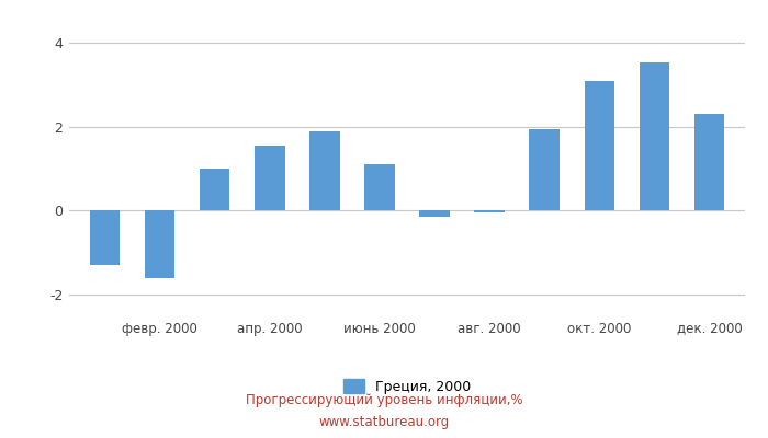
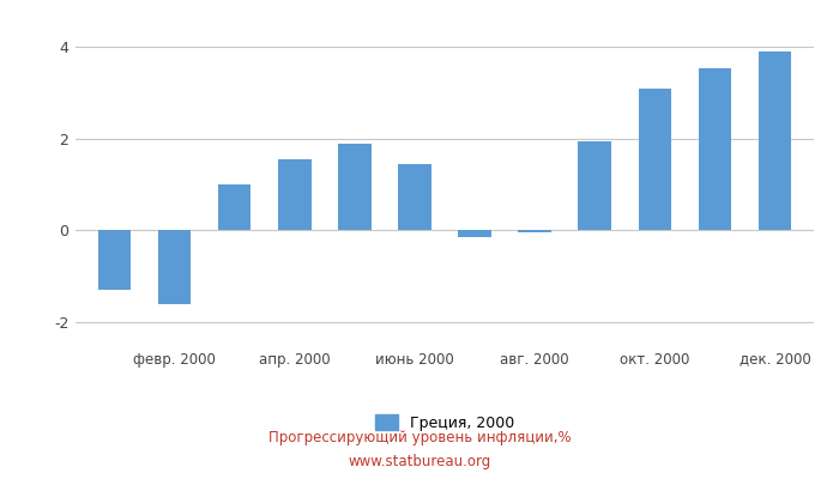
июнь 2000: 1.10 -> 1.45
дек. 2000: 2.30 -> 3.90
